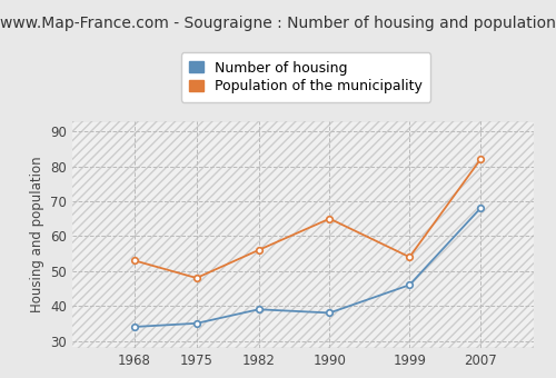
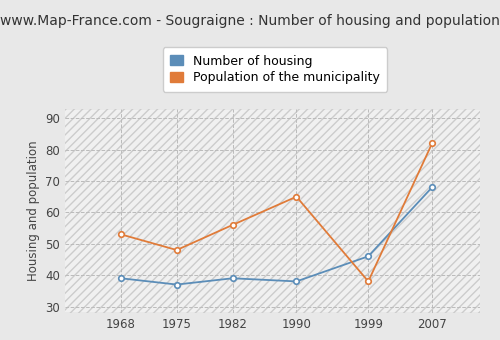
Number of housing/1968: 34 -> 39
Number of housing/1975: 35 -> 37
Population of the municipality/1999: 54 -> 38
